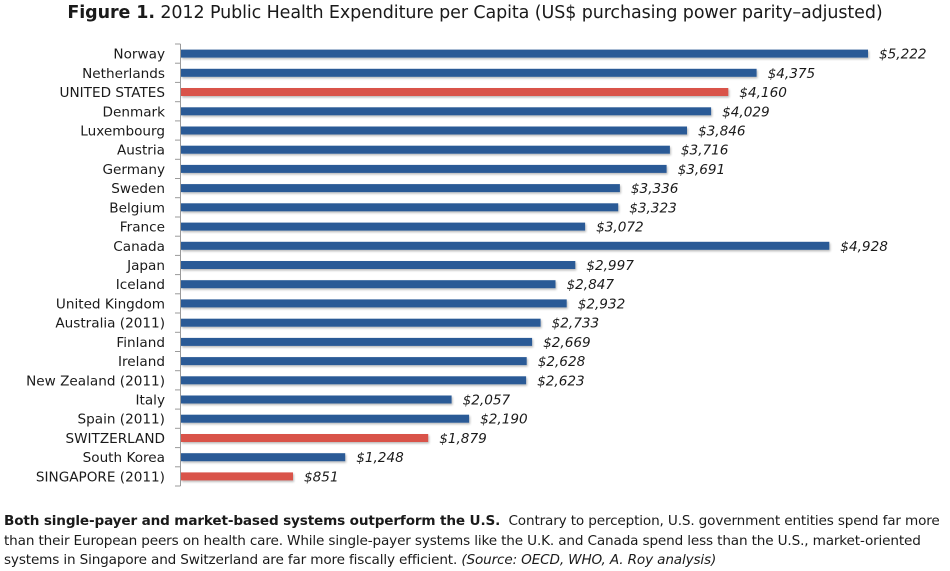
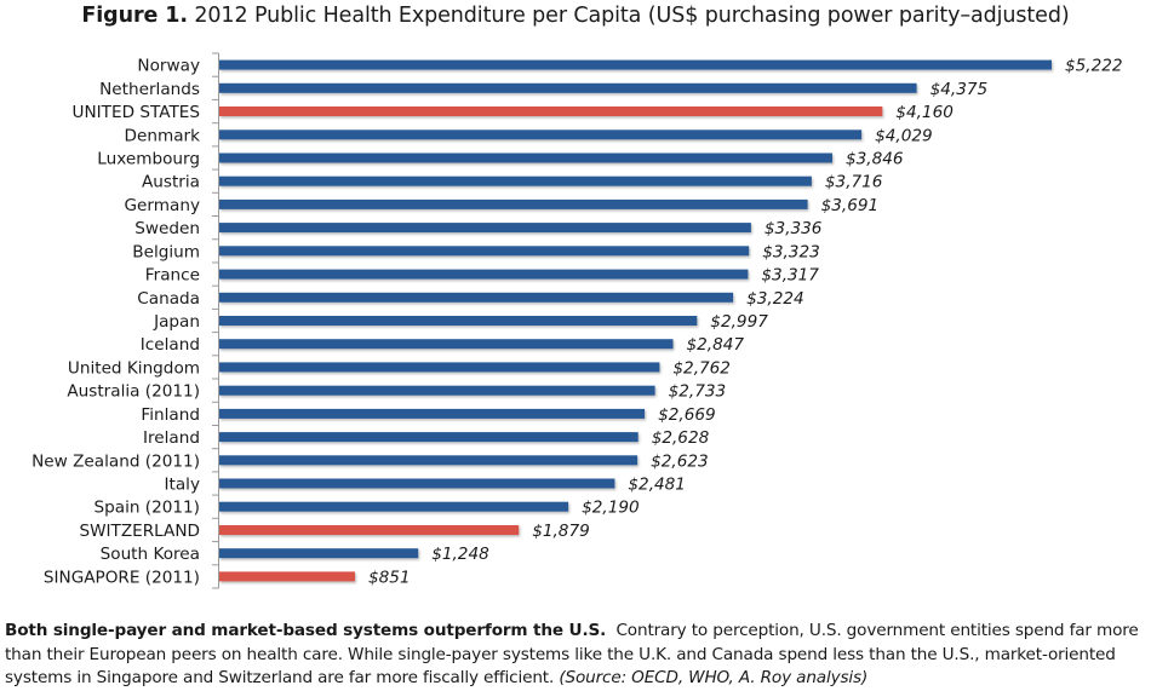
France: $3,072 -> $3,317
Canada: $4,928 -> $3,224
United Kingdom: $2,932 -> $2,762
Italy: $2,057 -> $2,481
